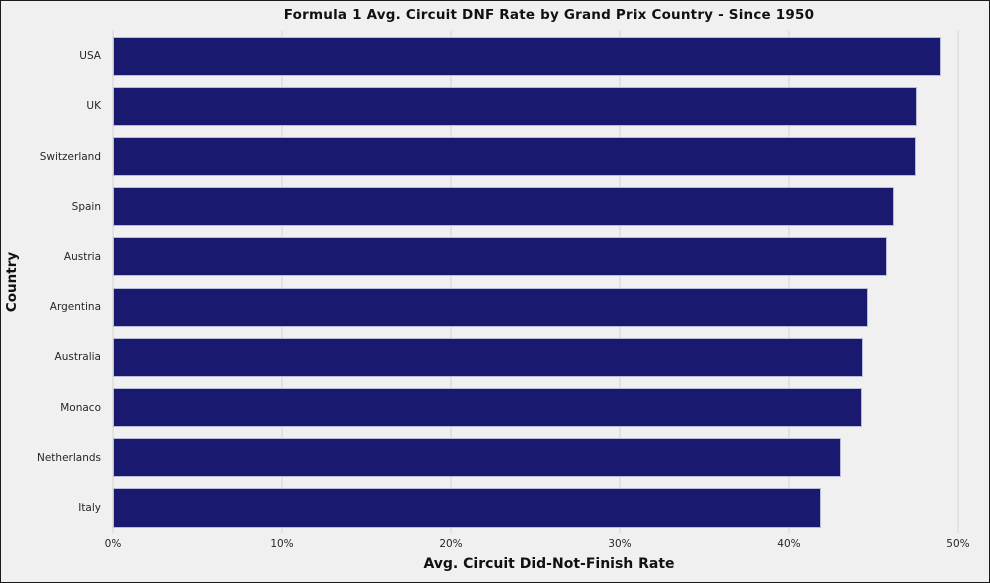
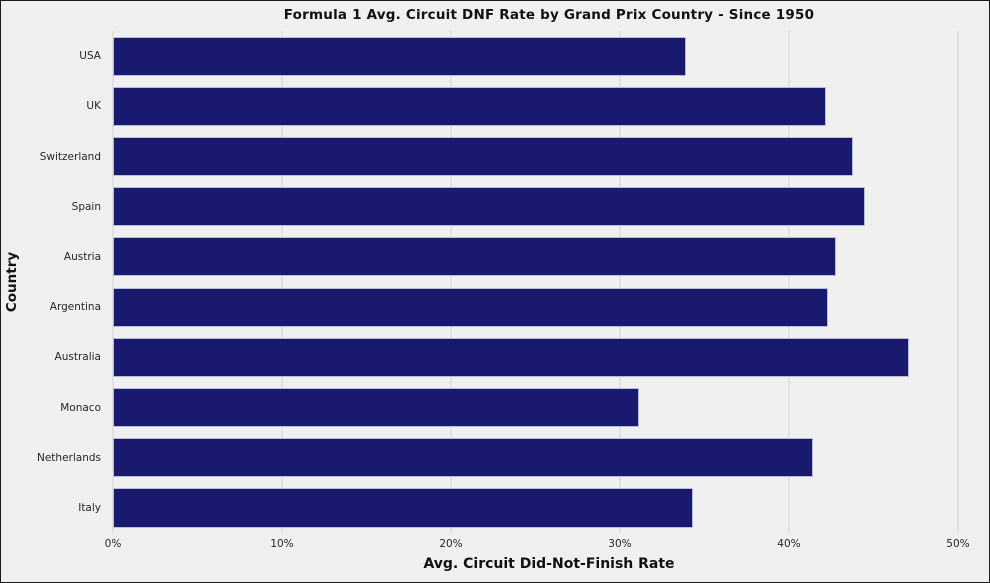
USA: 49.0% -> 33.9%
UK: 47.6% -> 42.2%
Switzerland: 47.5% -> 43.8%
Spain: 46.2% -> 44.5%
Austria: 45.8% -> 42.8%
Argentina: 44.7% -> 42.3%
Australia: 44.4% -> 47.1%
Monaco: 44.3% -> 31.1%
Netherlands: 43.1% -> 41.4%
Italy: 41.9% -> 34.3%
